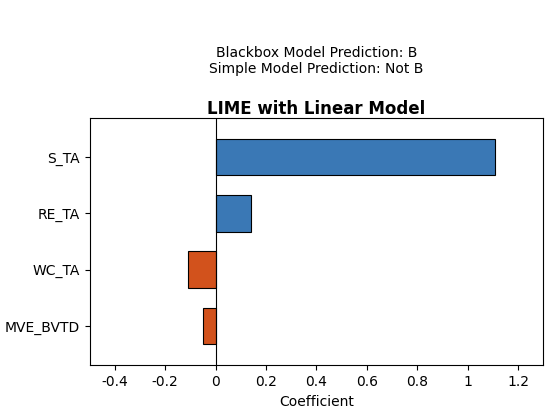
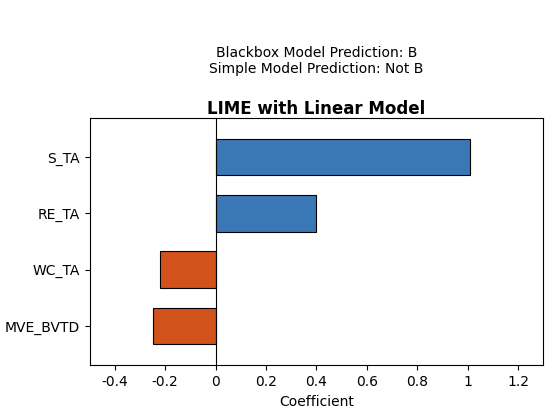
S_TA: 1.11 -> 1.01
RE_TA: 0.14 -> 0.40
WC_TA: -0.11 -> -0.22
MVE_BVTD: -0.05 -> -0.25
